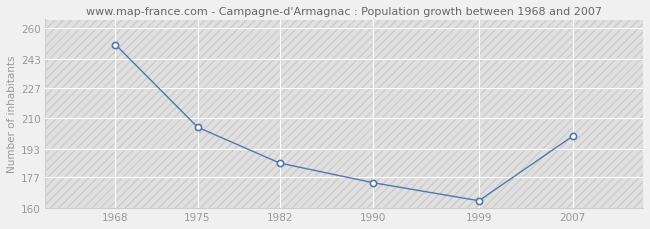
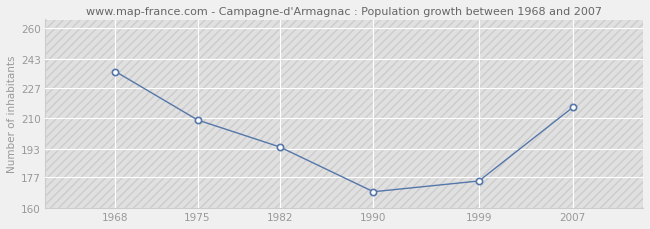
1968: 251 -> 236
1975: 205 -> 209
1982: 185 -> 194
1990: 174 -> 169
1999: 164 -> 175
2007: 200 -> 216
